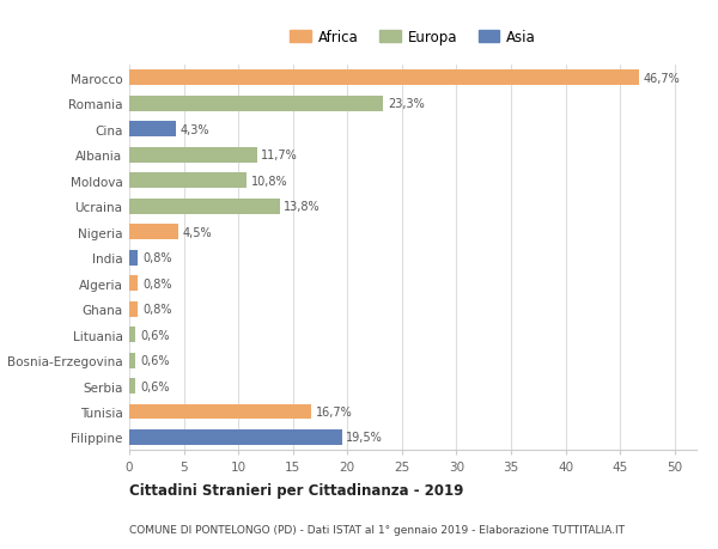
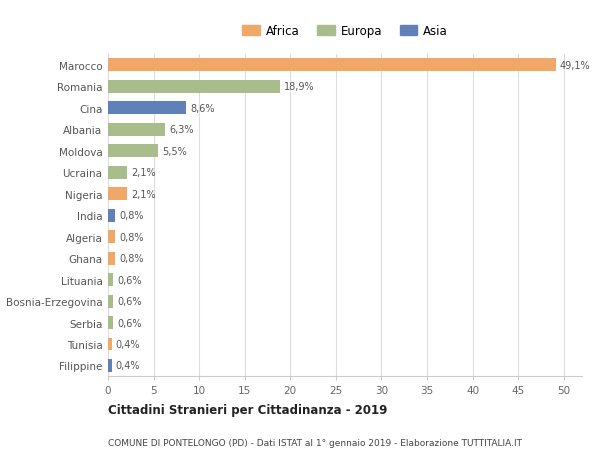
Marocco: 46,7% -> 49,1%
Romania: 23,3% -> 18,9%
Cina: 4,3% -> 8,6%
Albania: 11,7% -> 6,3%
Moldova: 10,8% -> 5,5%
Ucraina: 13,8% -> 2,1%
Nigeria: 4,5% -> 2,1%
Tunisia: 16,7% -> 0,4%
Filippine: 19,5% -> 0,4%
